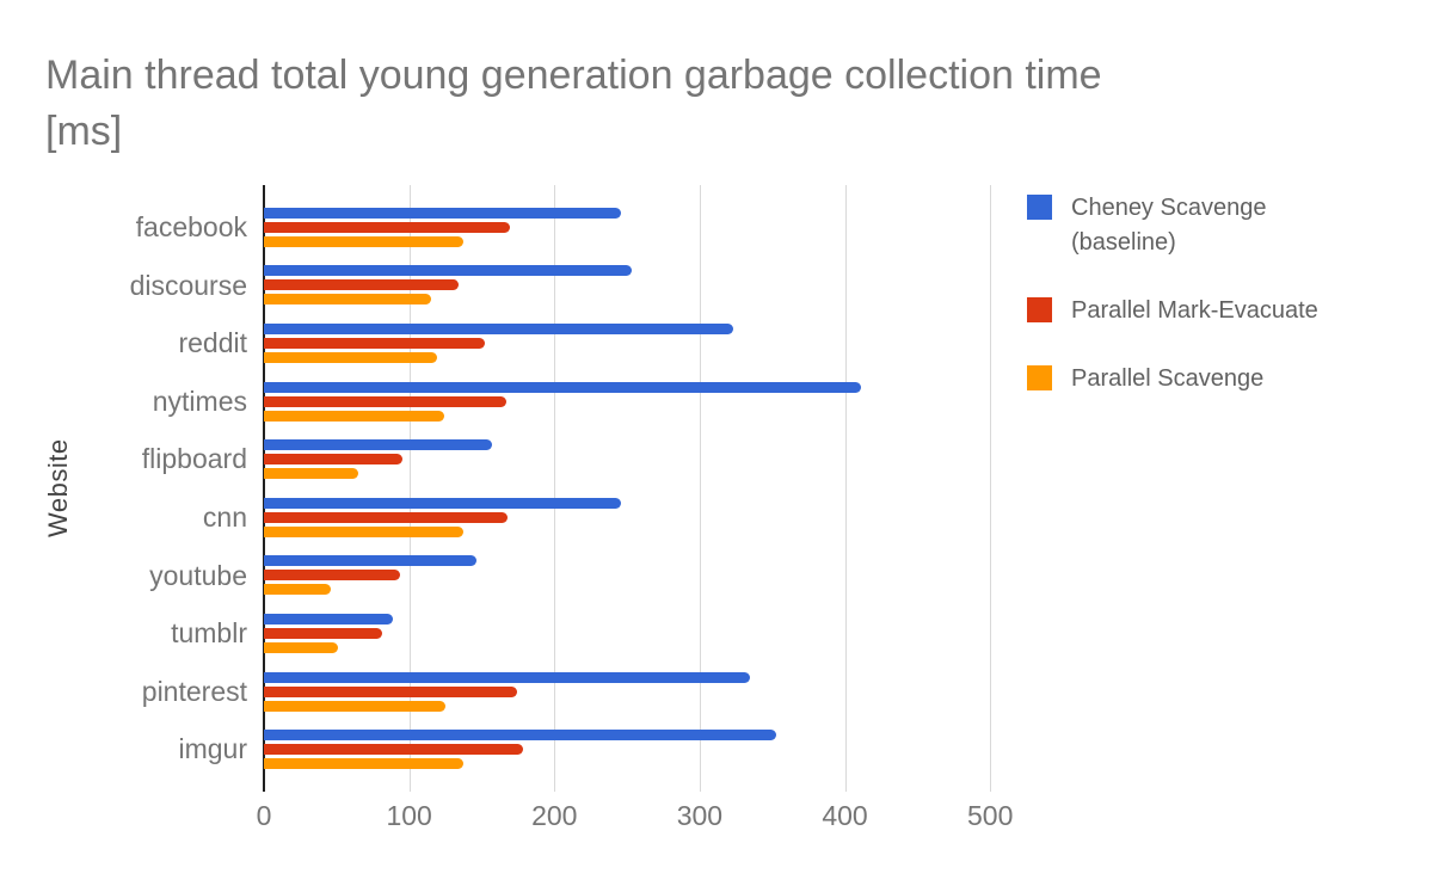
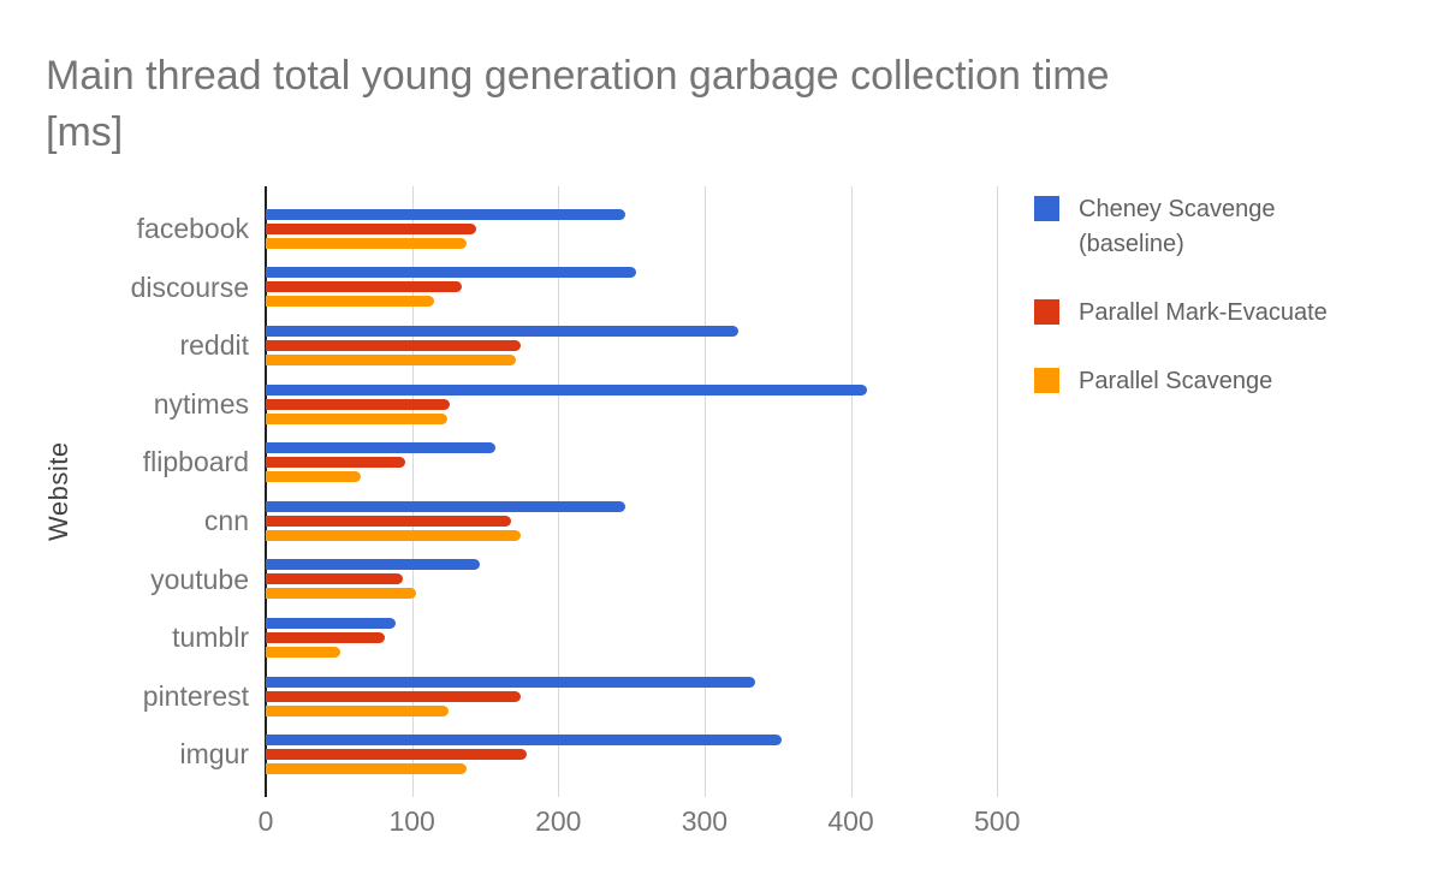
Parallel Mark-Evacuate/facebook: 169 -> 144
Parallel Mark-Evacuate/reddit: 152 -> 174
Parallel Scavenge/reddit: 119 -> 171
Parallel Mark-Evacuate/nytimes: 167 -> 126
Parallel Scavenge/cnn: 137 -> 174
Parallel Scavenge/youtube: 46 -> 103
